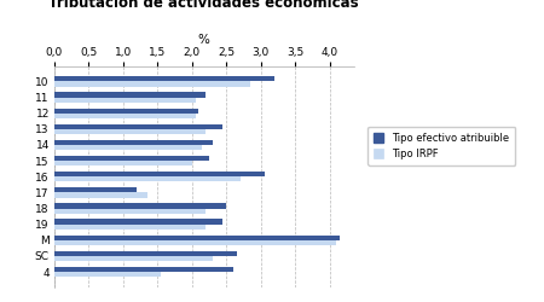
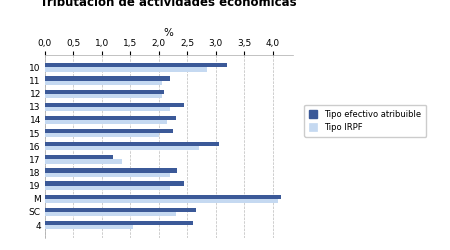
Tipo efectivo atribuible/18: 2,50 -> 2,32
